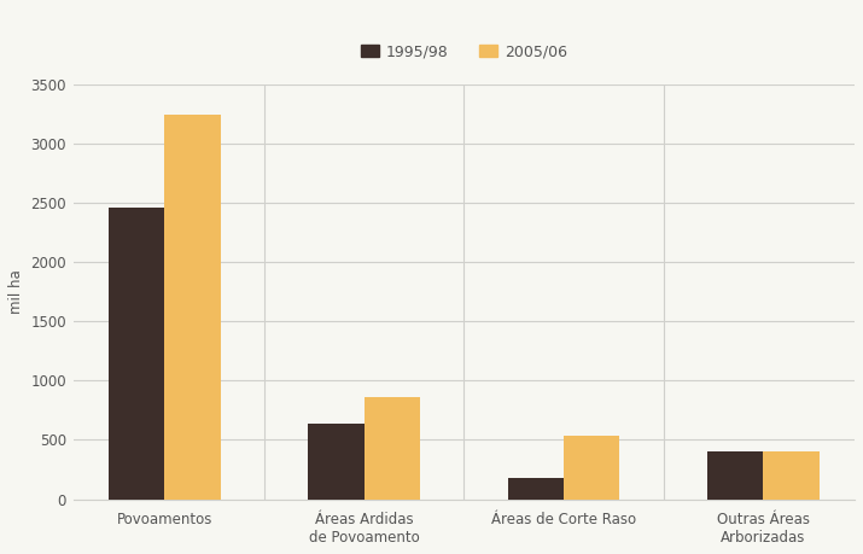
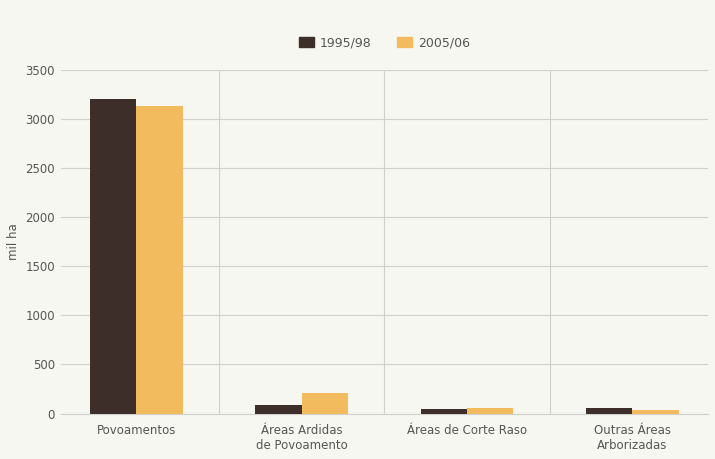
1995/98/Povoamentos: 2460 -> 3200
2005/06/Povoamentos: 3240 -> 3130
1995/98/Áreas Ardidas de Povoamento: 640 -> 90
2005/06/Áreas Ardidas de Povoamento: 860 -> 200
1995/98/Áreas de Corte Raso: 180 -> 50
2005/06/Áreas de Corte Raso: 540 -> 60
1995/98/Outras Áreas Arborizadas: 400 -> 60
2005/06/Outras Áreas Arborizadas: 400 -> 30
